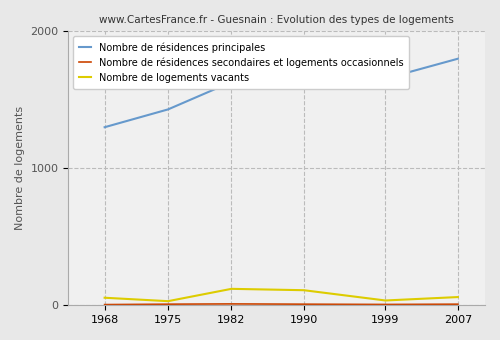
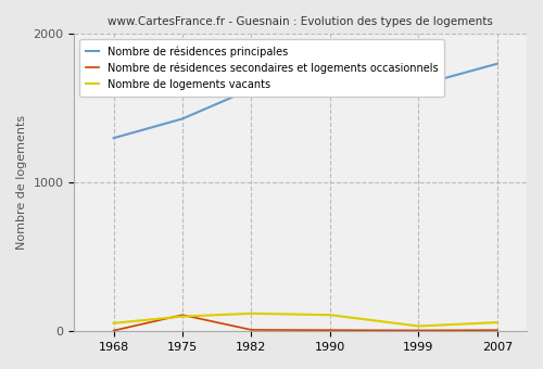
Nombre de résidences secondaires et logements occasionnels/1975: 10 -> 110
Nombre de logements vacants/1975: 30 -> 100
